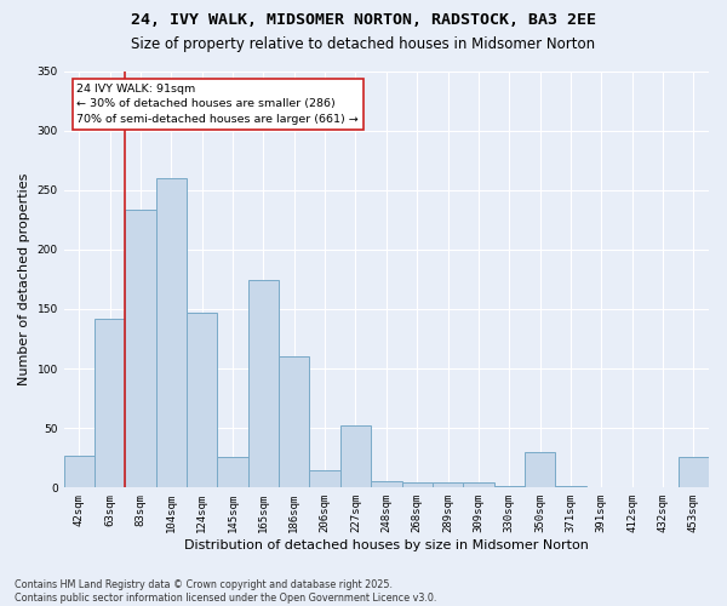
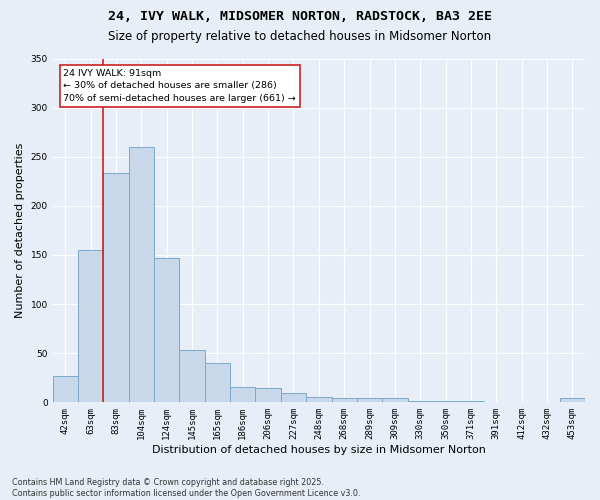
63sqm: 142 -> 155
145sqm: 26 -> 53
165sqm: 174 -> 40
186sqm: 110 -> 16
227sqm: 52 -> 9
350sqm: 30 -> 1
453sqm: 26 -> 4
